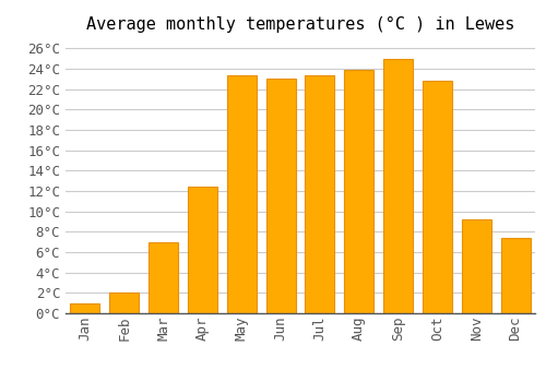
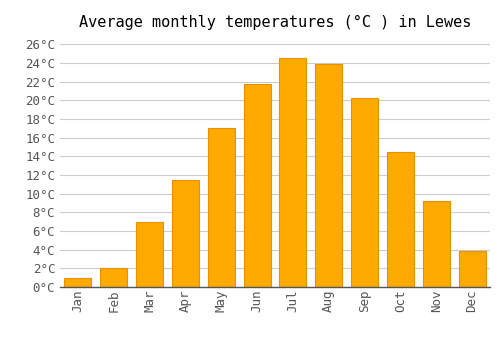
Apr: 12.4°C -> 11.5°C
May: 23.4°C -> 17.0°C
Jun: 23.0°C -> 21.8°C
Jul: 23.4°C -> 24.5°C
Sep: 25.0°C -> 20.2°C
Oct: 22.8°C -> 14.5°C
Dec: 7.4°C -> 3.9°C
